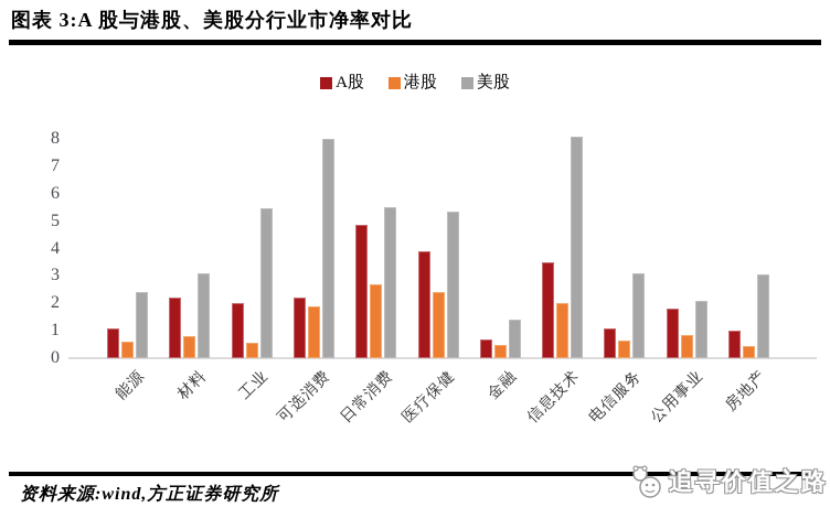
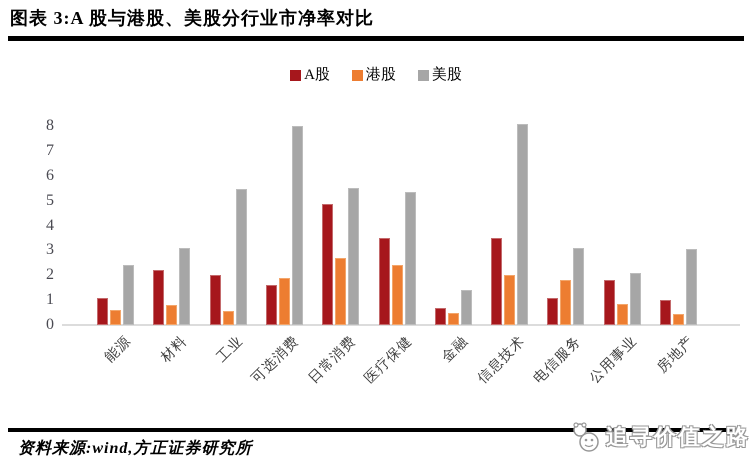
A股/可选消费: 2.2 -> 1.6
A股/医疗保健: 3.9 -> 3.5
港股/电信服务: 0.7 -> 1.8
